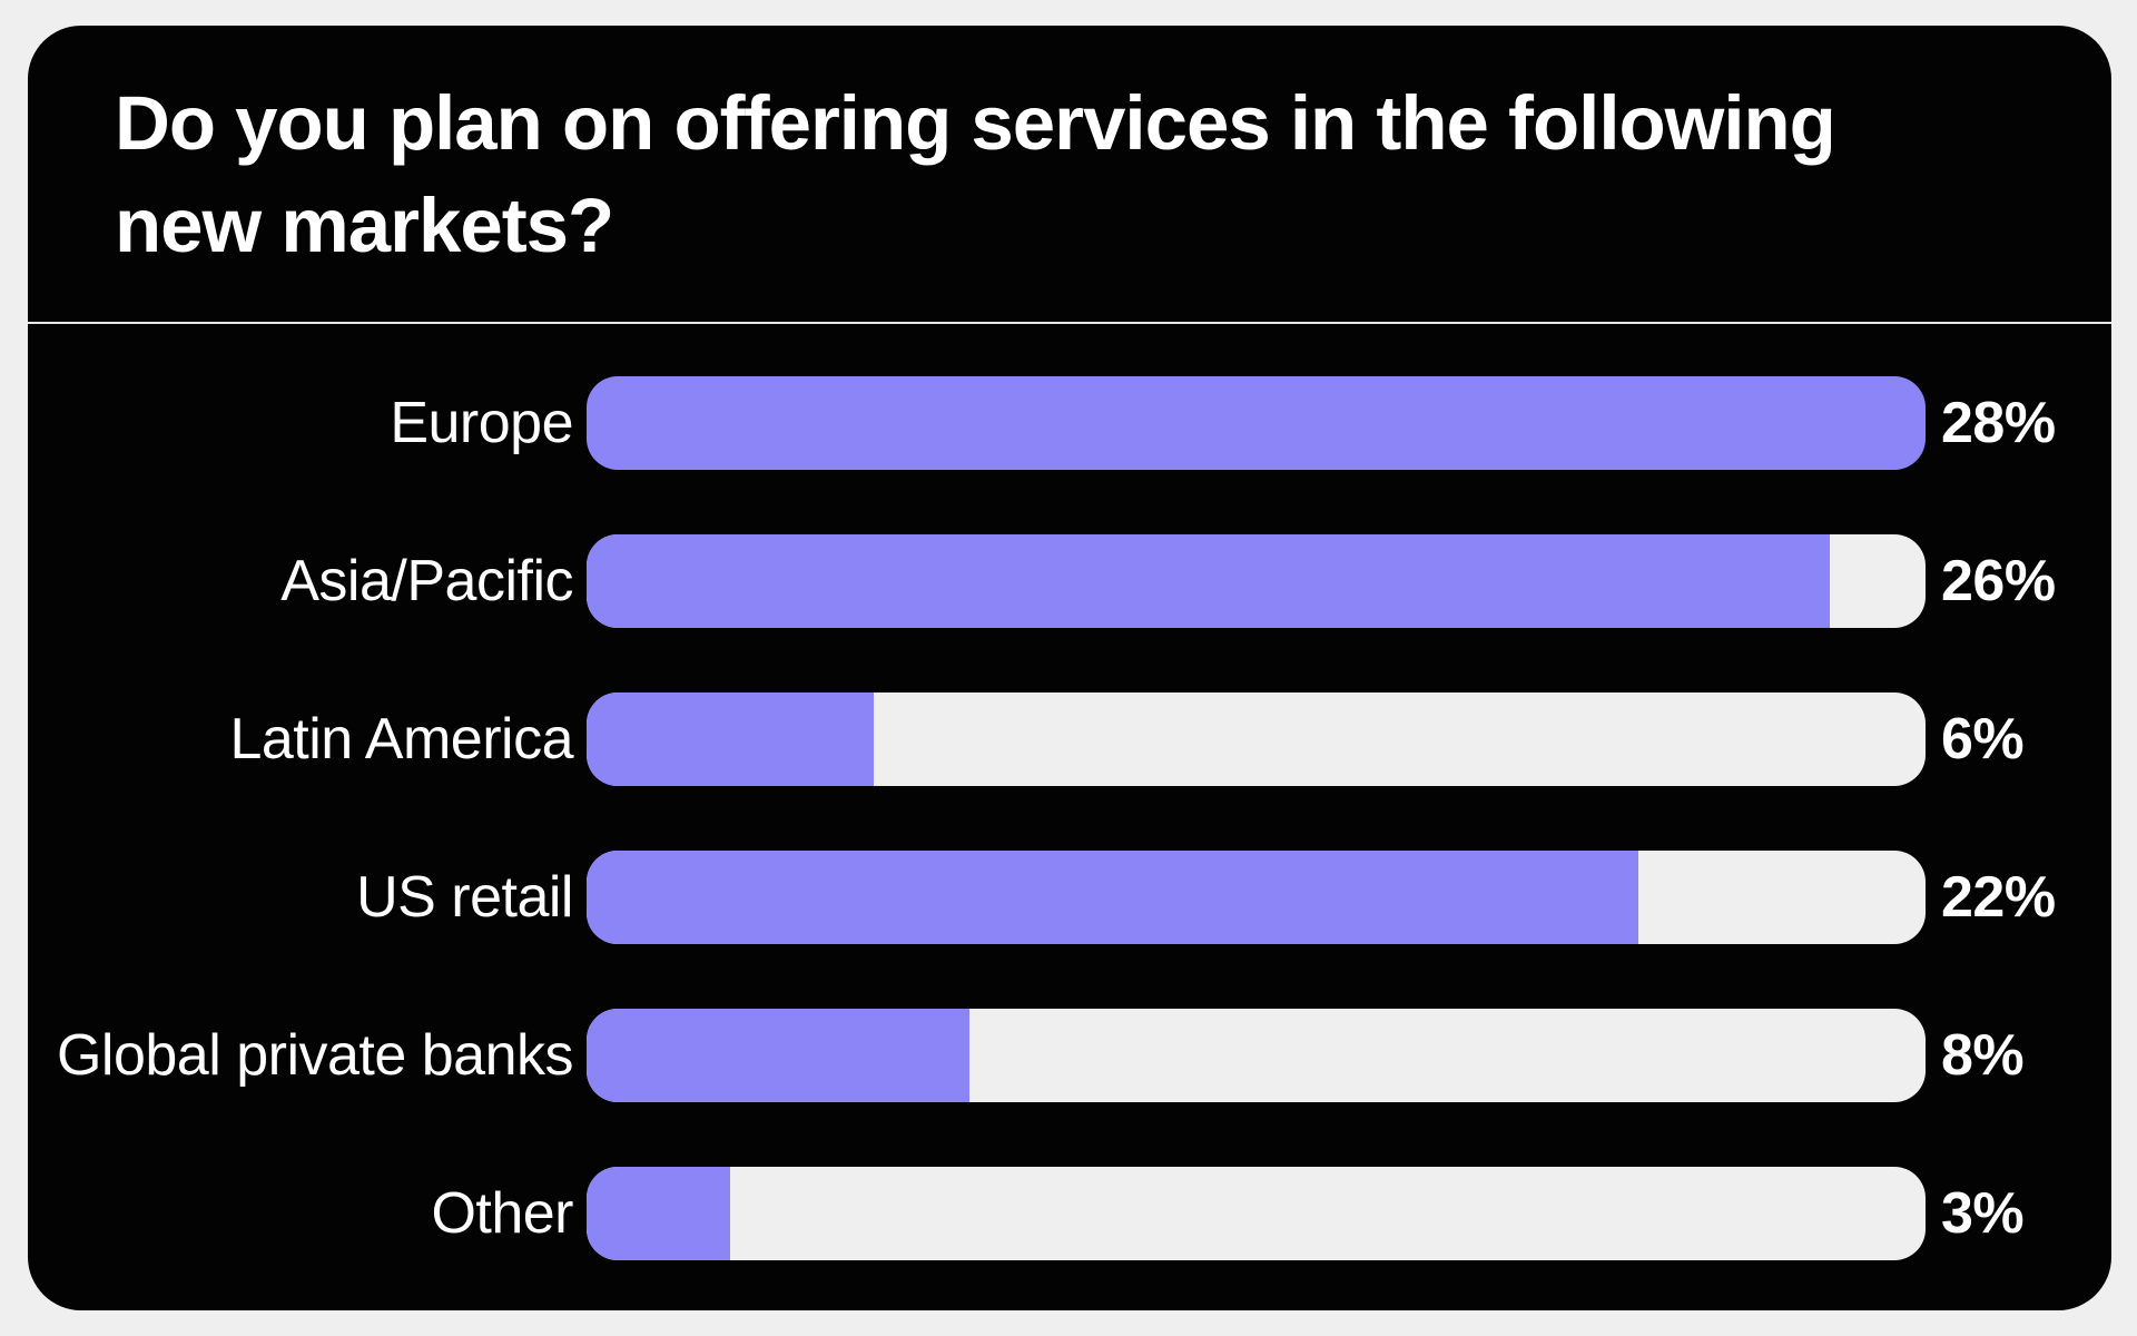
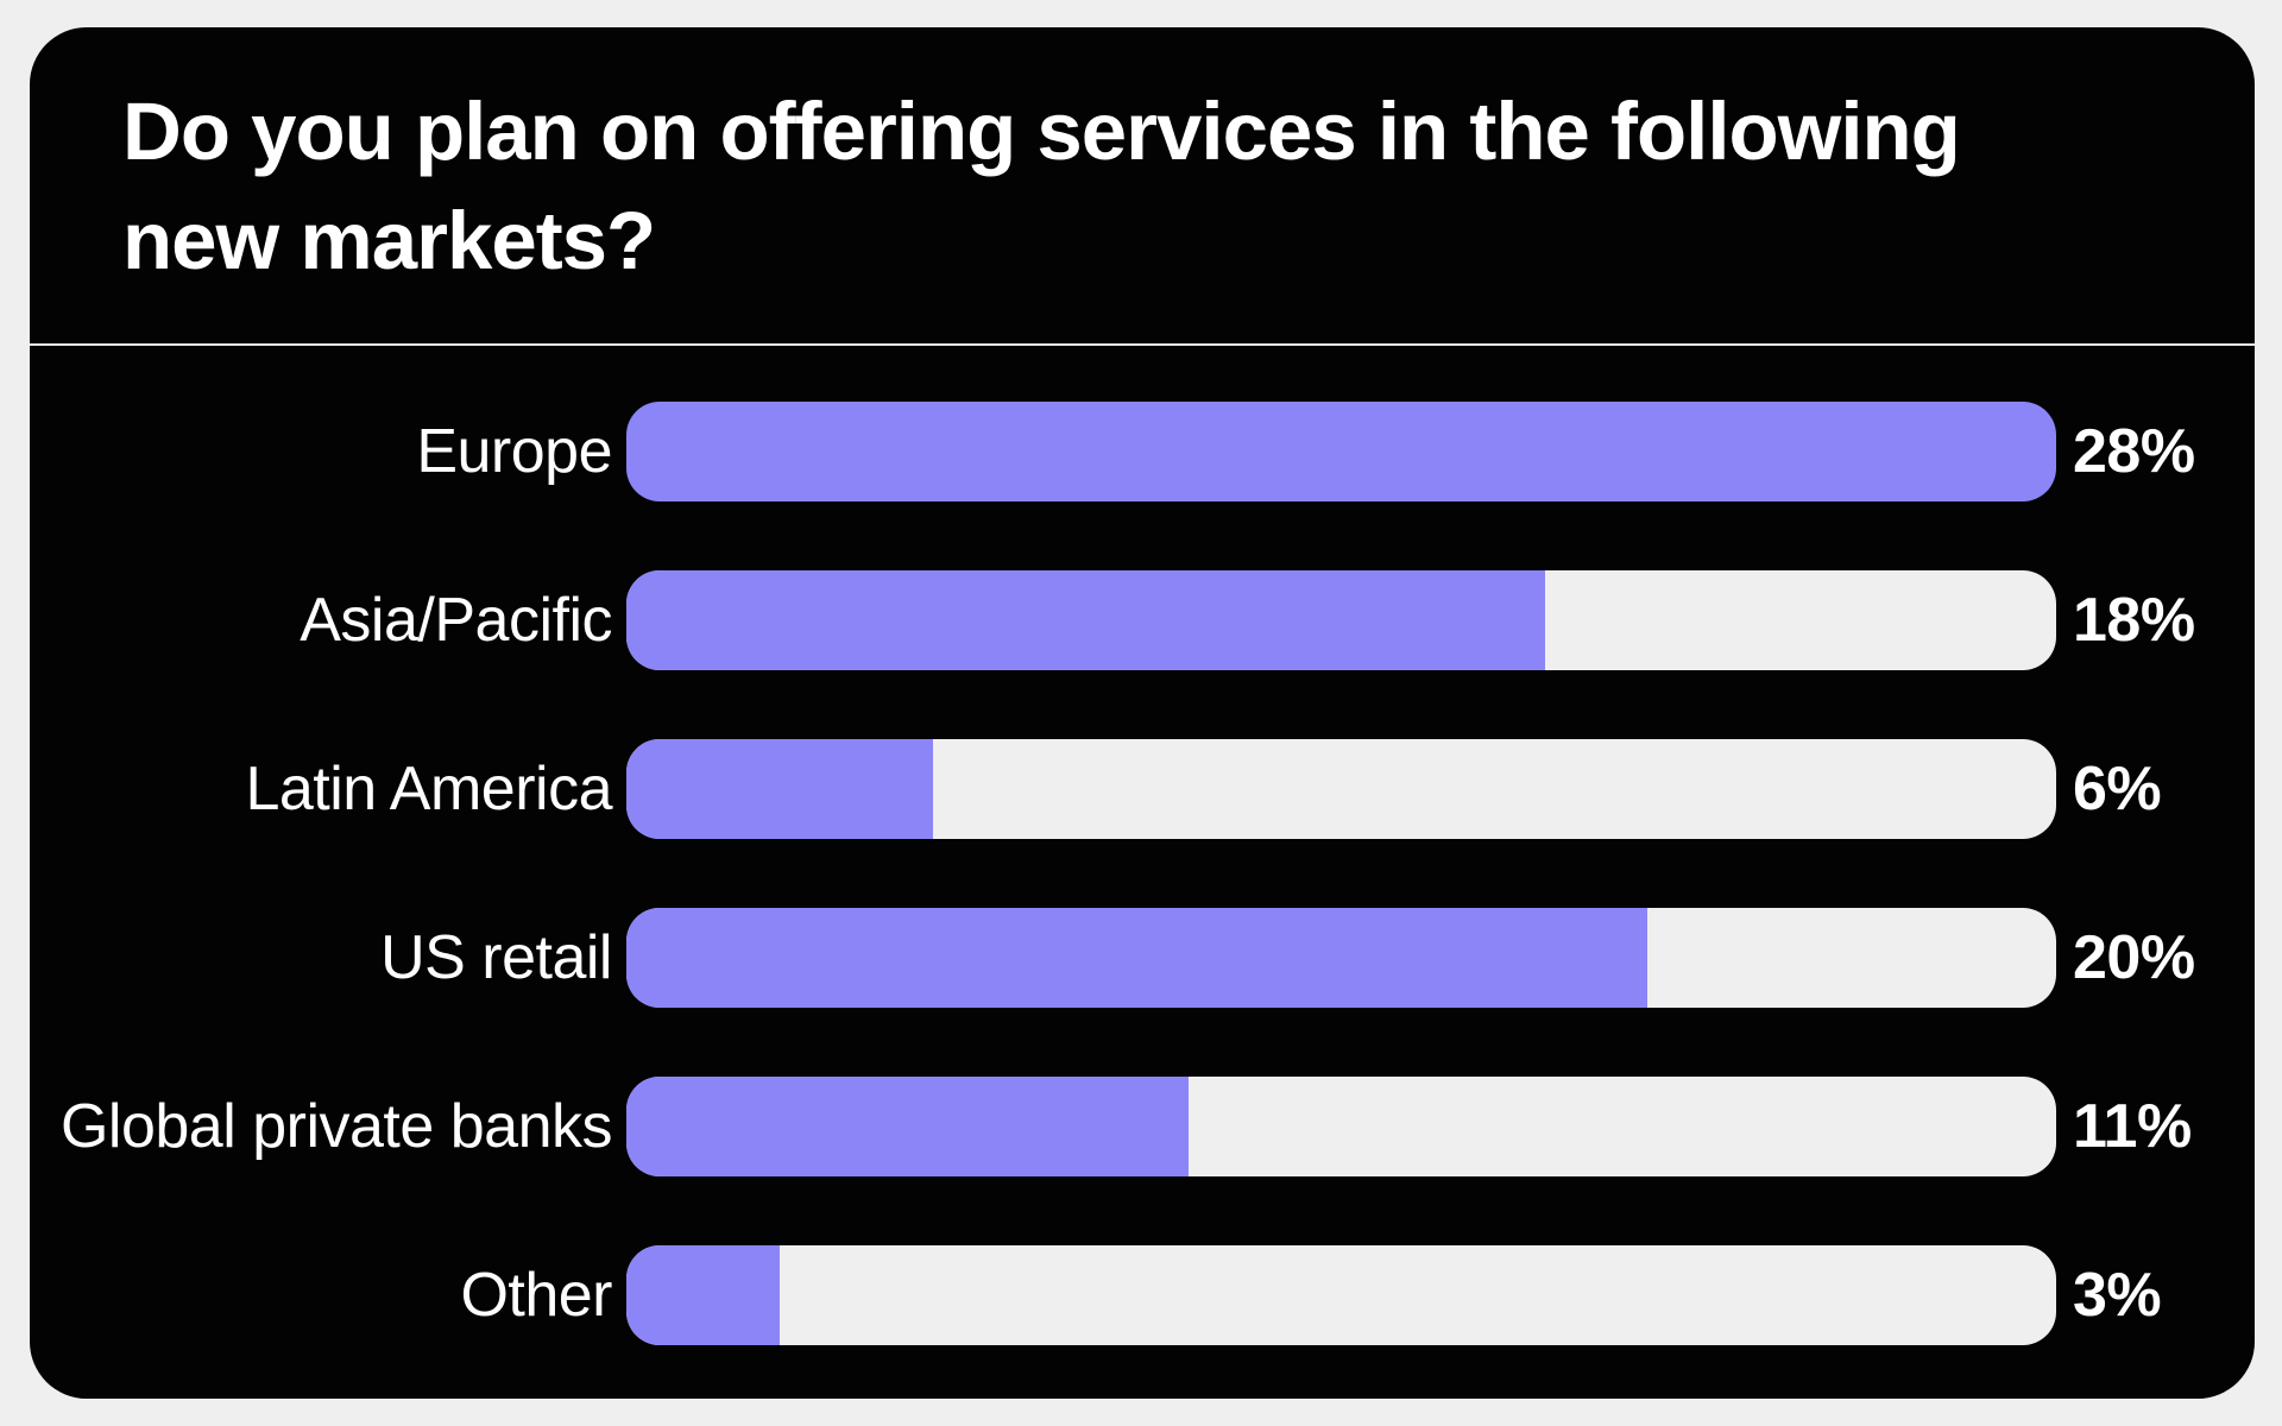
Asia/Pacific: 26% -> 18%
US retail: 22% -> 20%
Global private banks: 8% -> 11%
